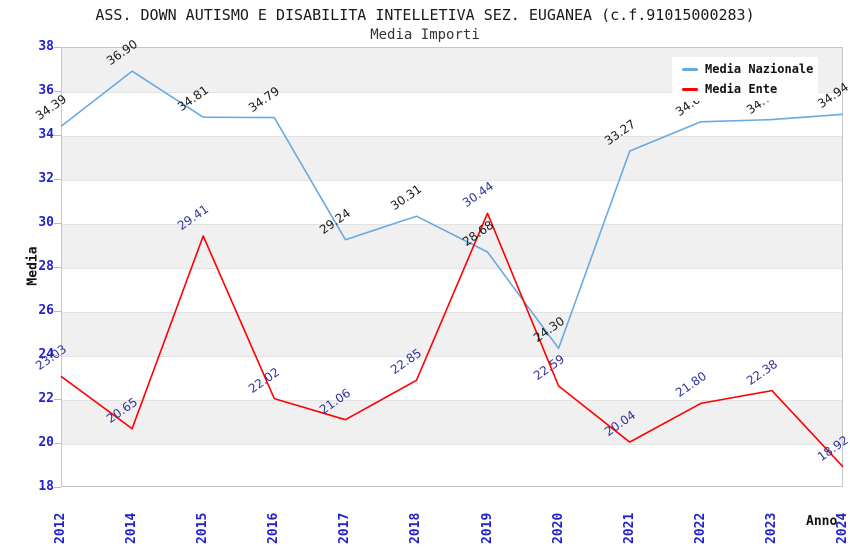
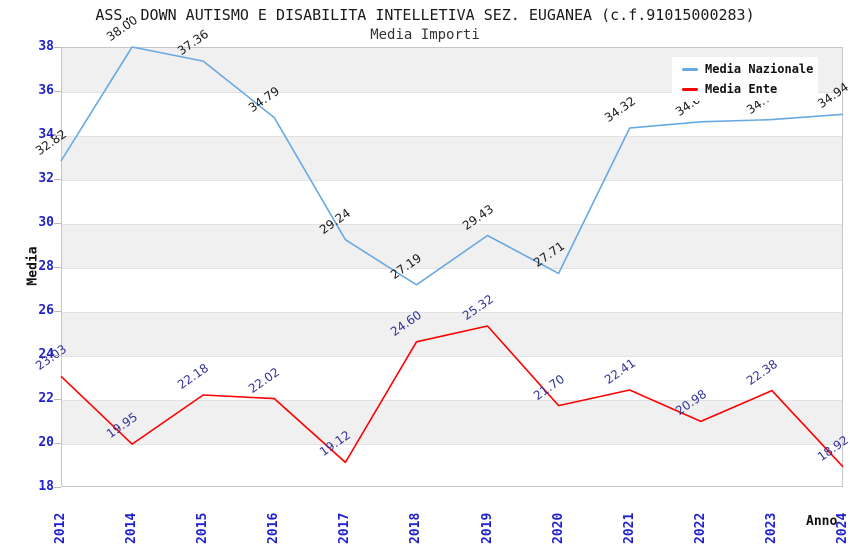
Media Nazionale/2012: 34.39 -> 32.82
Media Nazionale/2014: 36.90 -> 38.00
Media Ente/2014: 20.65 -> 19.95
Media Nazionale/2015: 34.81 -> 37.36
Media Ente/2015: 29.41 -> 22.18
Media Ente/2017: 21.06 -> 19.12
Media Nazionale/2018: 30.31 -> 27.19
Media Ente/2018: 22.85 -> 24.60
Media Nazionale/2019: 28.68 -> 29.43
Media Ente/2019: 30.44 -> 25.32
Media Nazionale/2020: 24.30 -> 27.71
Media Ente/2020: 22.59 -> 21.70
Media Nazionale/2021: 33.27 -> 34.32
Media Ente/2021: 20.04 -> 22.41
Media Ente/2022: 21.80 -> 20.98
